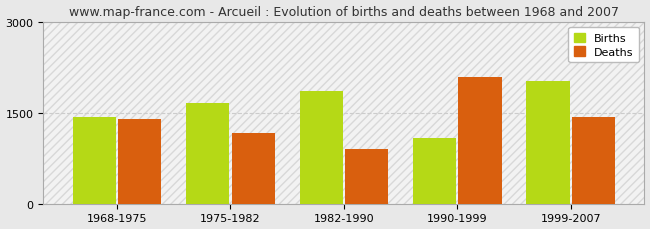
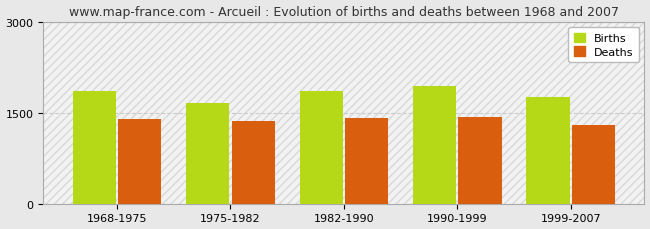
Births/1968-1975: 1420 -> 1850
Deaths/1975-1982: 1160 -> 1360
Deaths/1982-1990: 900 -> 1410
Births/1990-1999: 1080 -> 1940
Deaths/1990-1999: 2080 -> 1420
Births/1999-2007: 2020 -> 1760
Deaths/1999-2007: 1420 -> 1290
